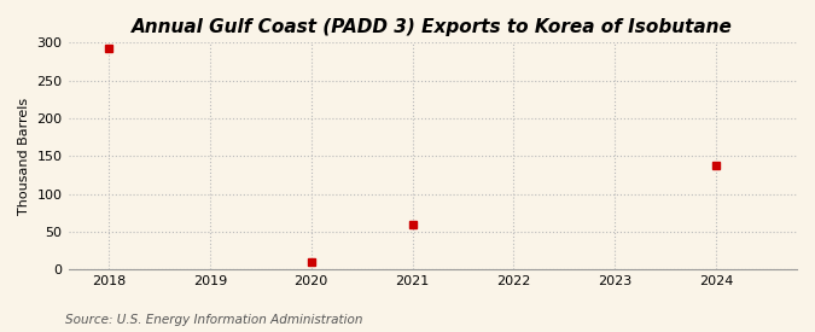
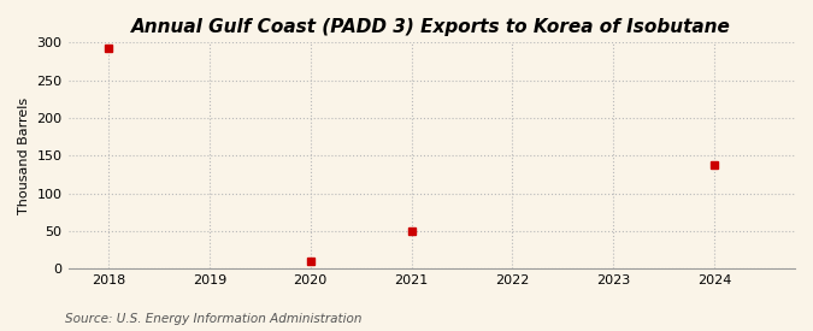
2021: 60 -> 50
